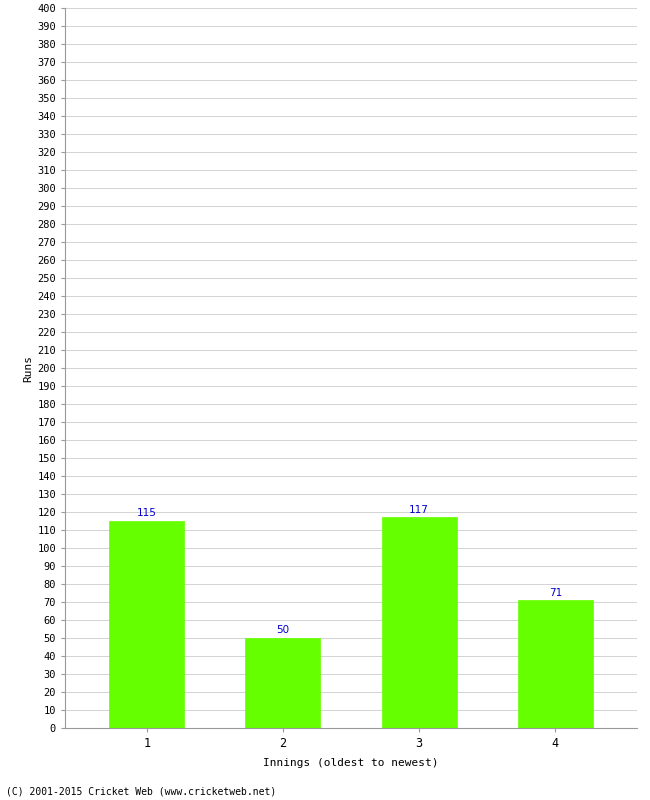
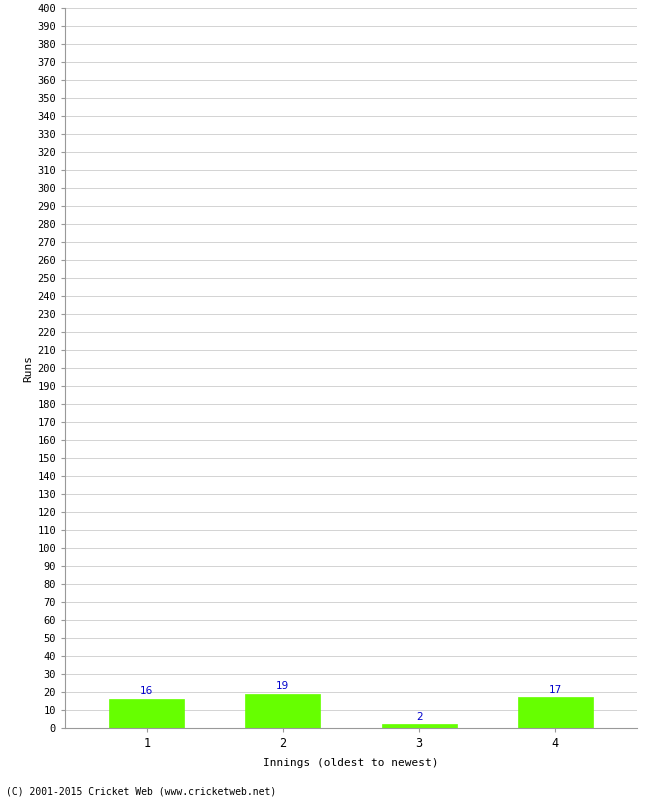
1: 115 -> 16
2: 50 -> 19
3: 117 -> 2
4: 71 -> 17
